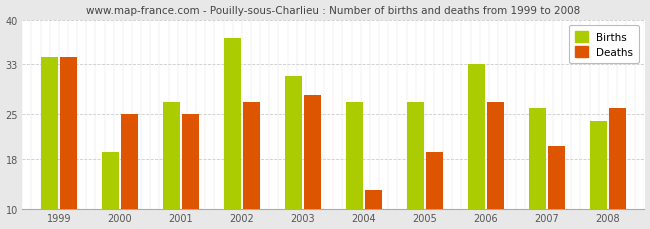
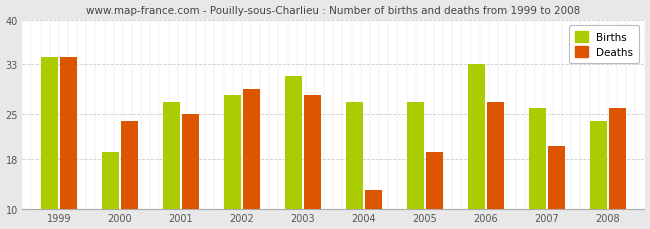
Deaths/2000: 25 -> 24
Births/2002: 37 -> 28
Deaths/2002: 27 -> 29
